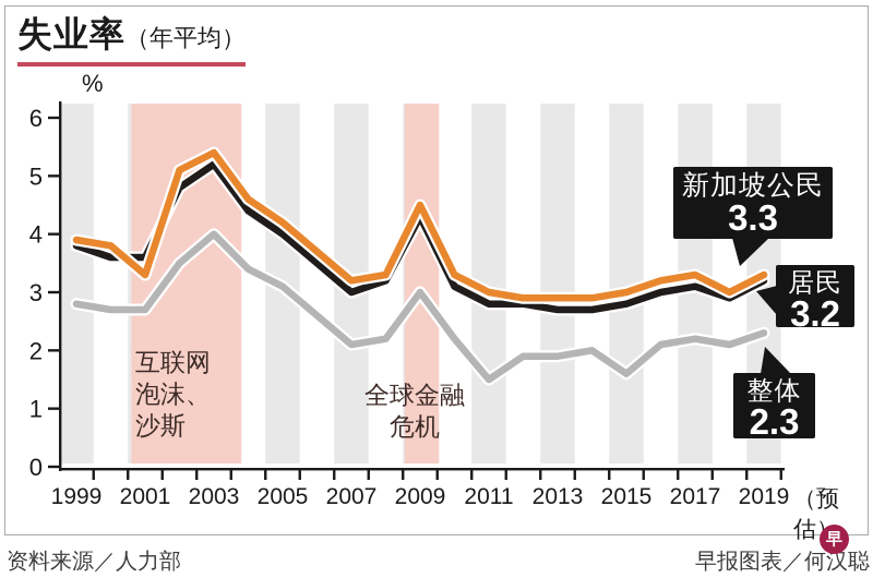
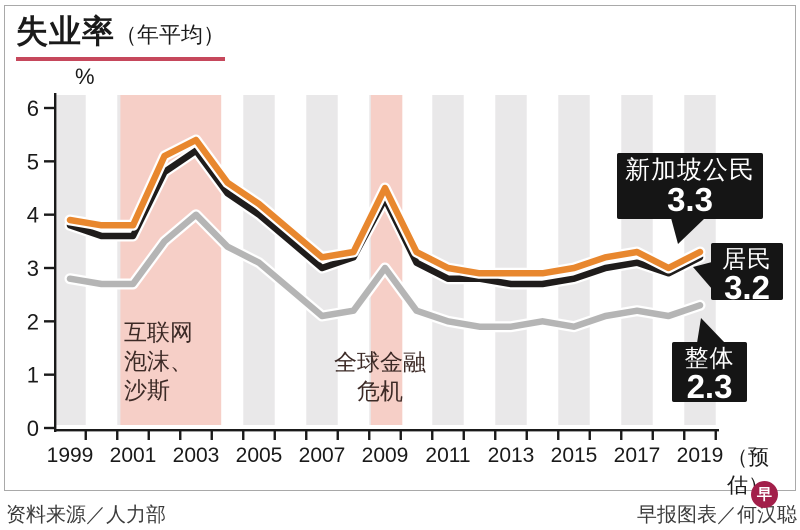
新加坡公民/2001: 3.3 -> 3.8
整体/2011: 1.5 -> 2.0
整体/2015: 1.6 -> 1.9
